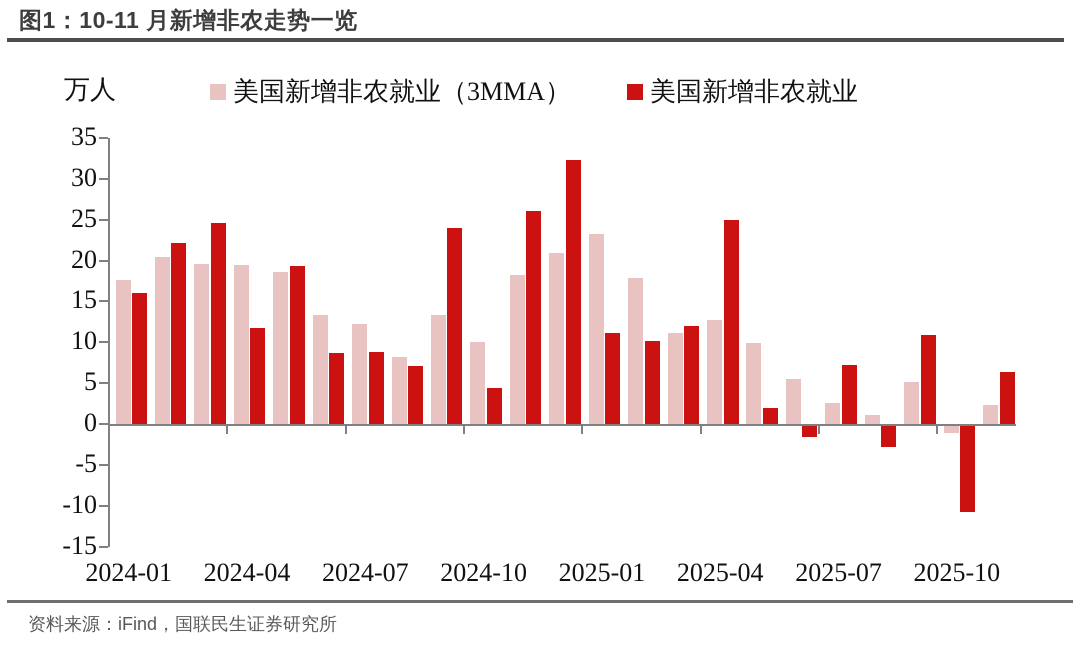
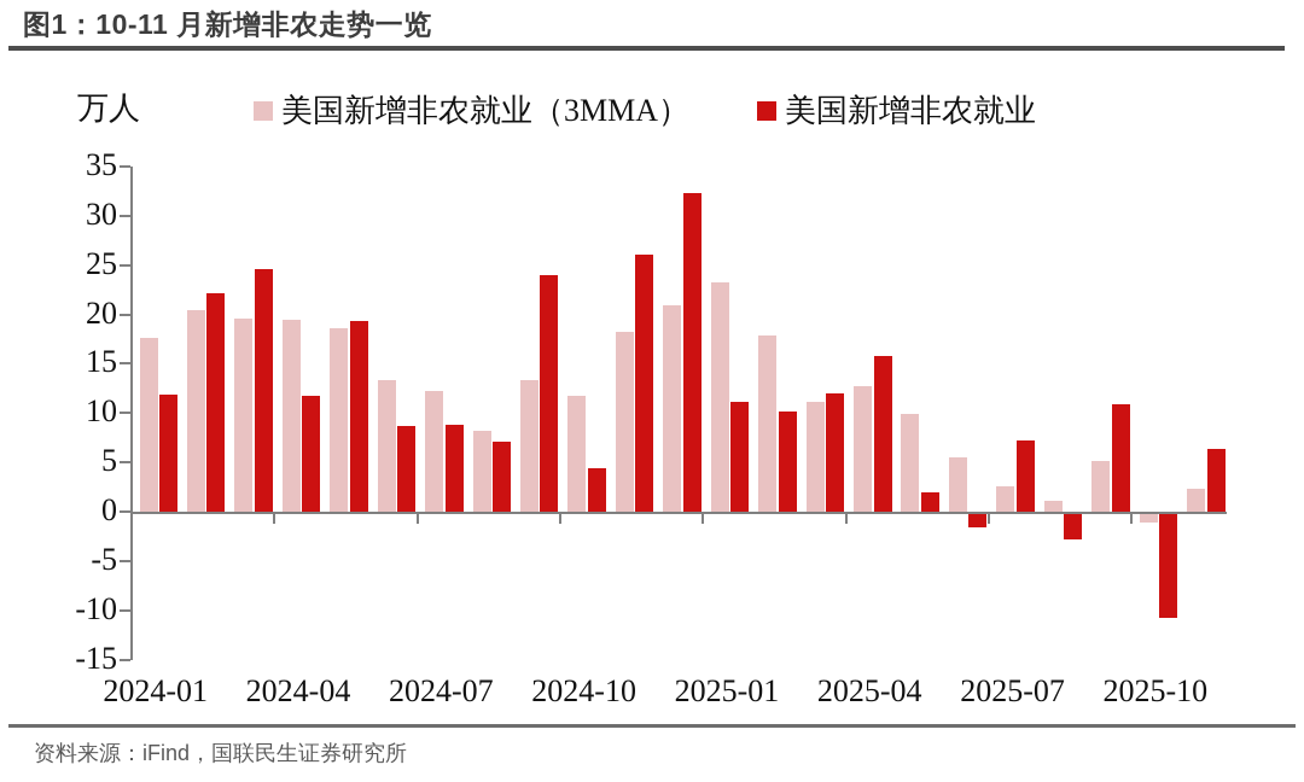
美国新增非农就业/2024-01: 16 -> 12
美国新增非农就业（3MMA）/2024-10: 10 -> 12
美国新增非农就业/2025-04: 25 -> 16
